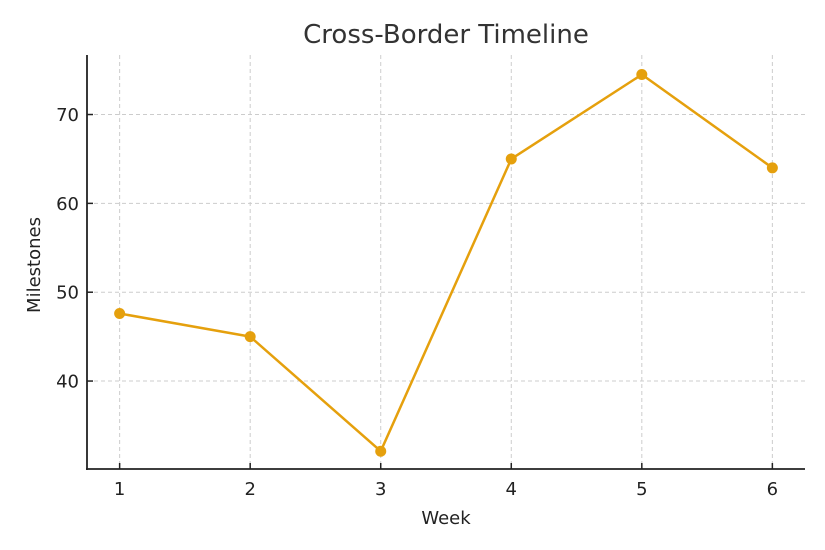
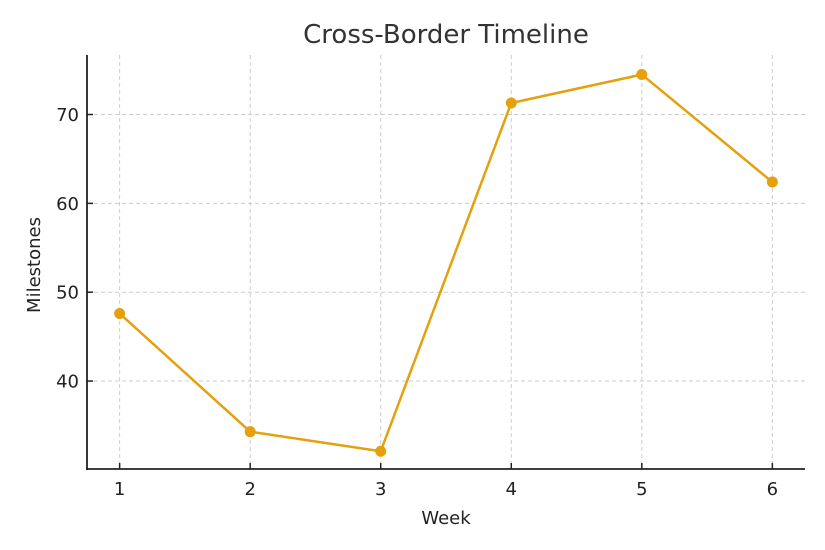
2: 45 -> 34
4: 65 -> 71
6: 64 -> 62
